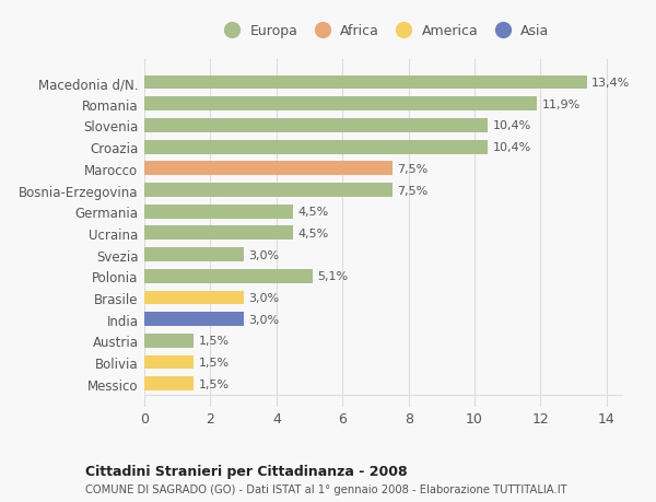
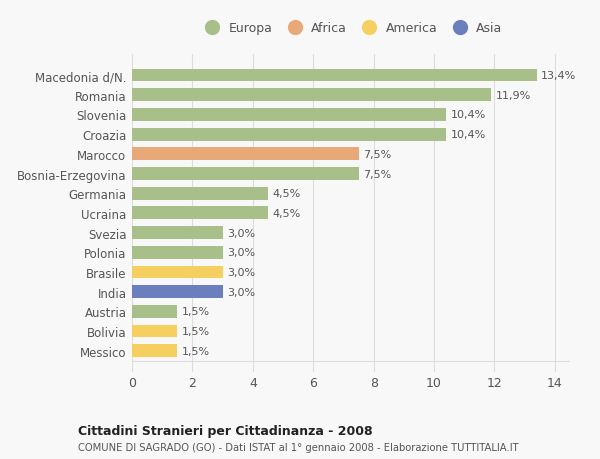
Polonia: 5,1% -> 3,0%
